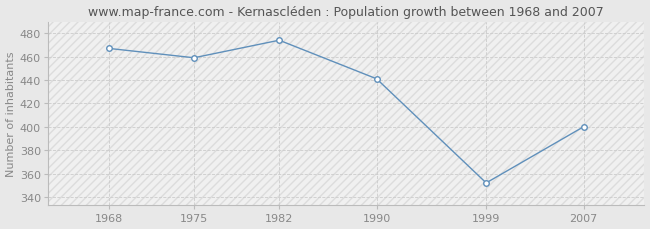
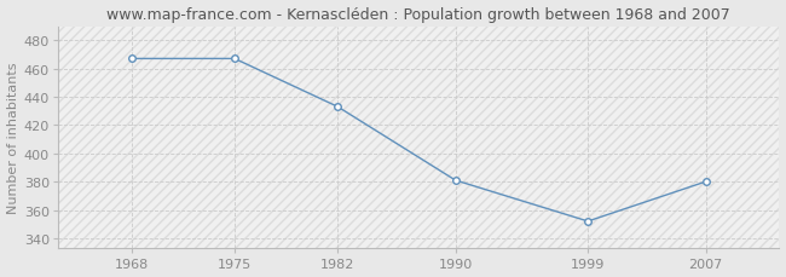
1975: 459 -> 467
1982: 474 -> 433
1990: 441 -> 381
2007: 400 -> 380
